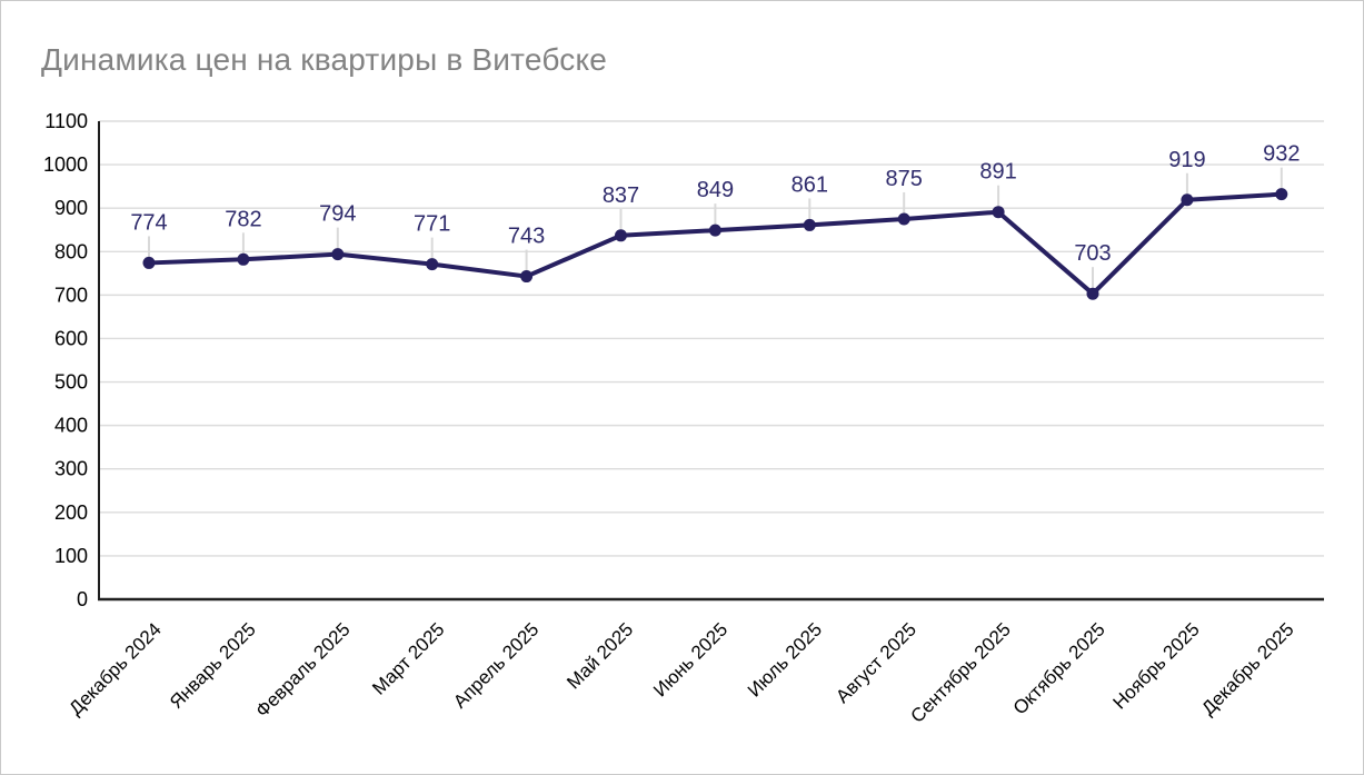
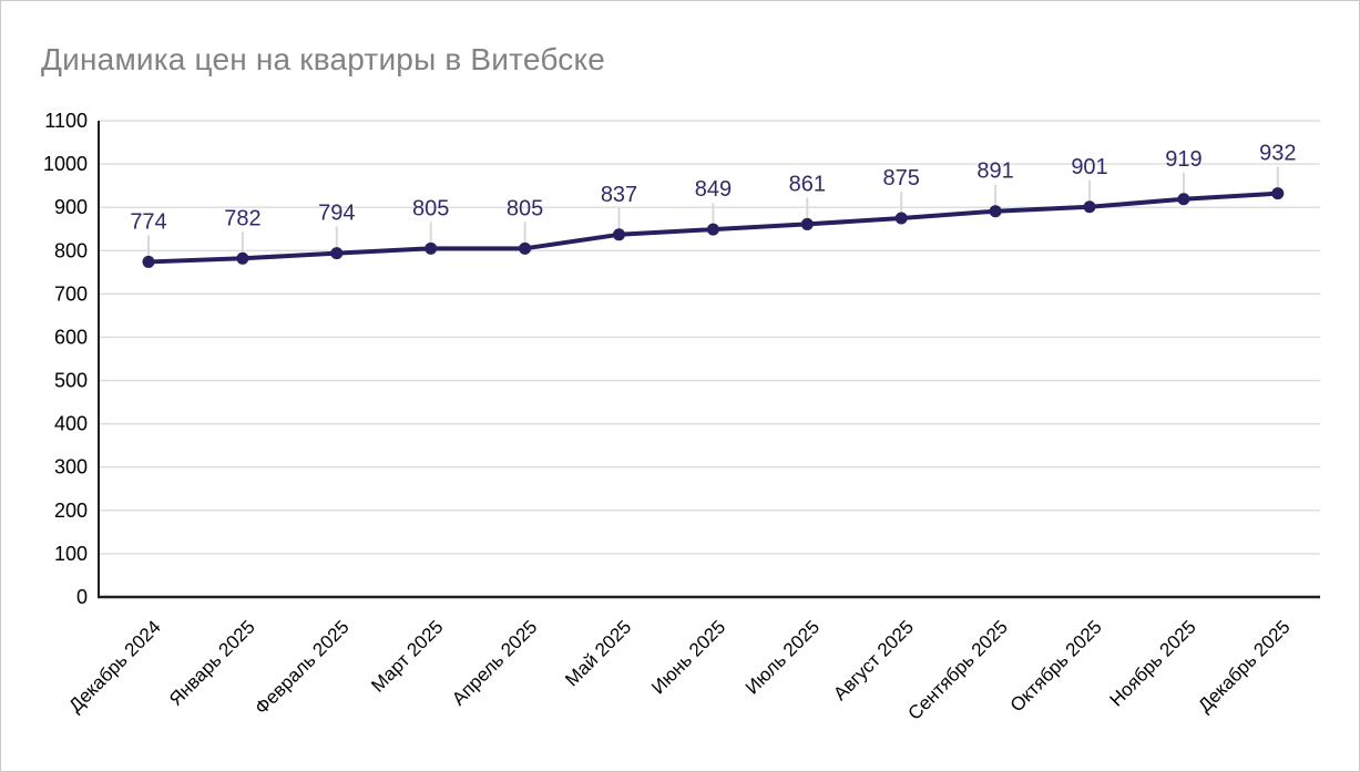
Март 2025: 771 -> 805
Апрель 2025: 743 -> 805
Октябрь 2025: 703 -> 901
